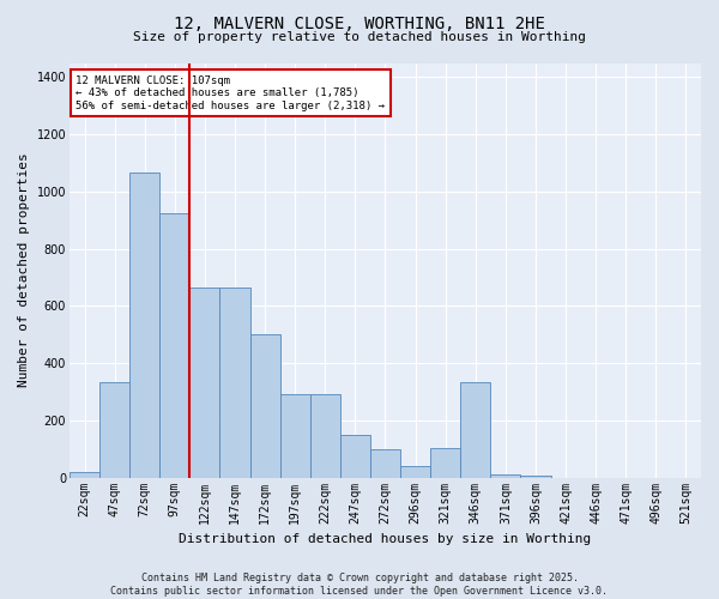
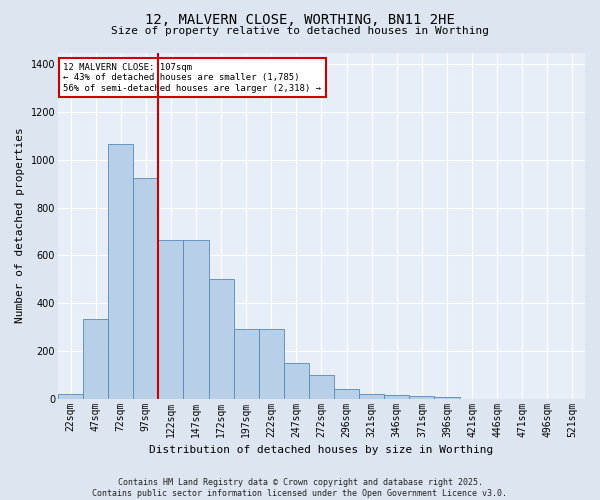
321sqm: 105 -> 20
346sqm: 335 -> 15
